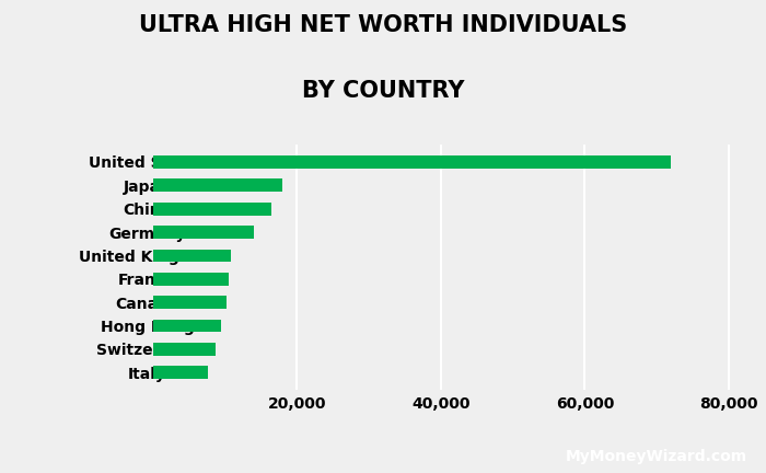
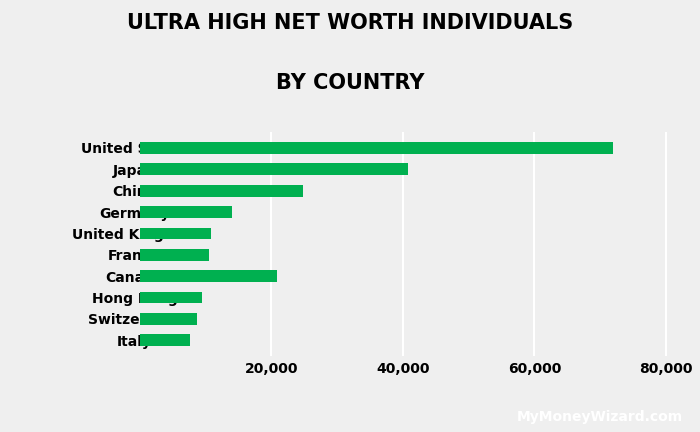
Japan: 18,000 -> 40,800
China: 16,500 -> 24,800
Canada: 10,200 -> 20,800
